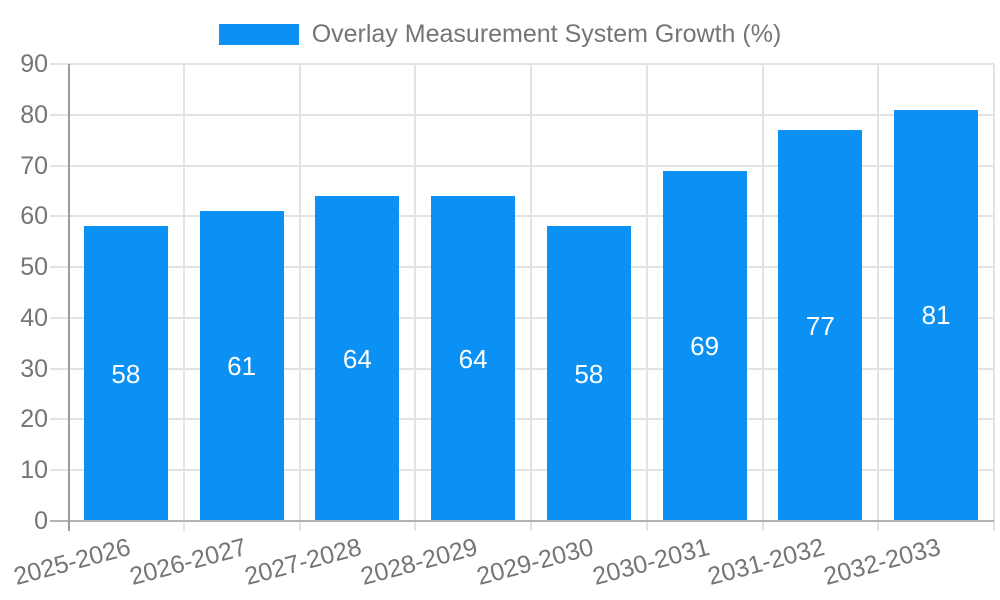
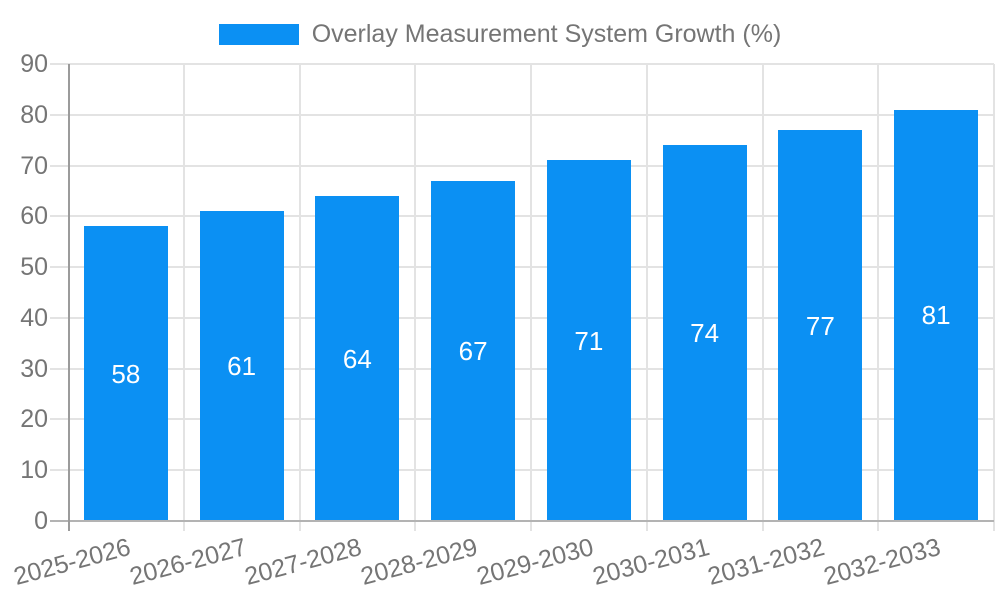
2028-2029: 64 -> 67
2029-2030: 58 -> 71
2030-2031: 69 -> 74
